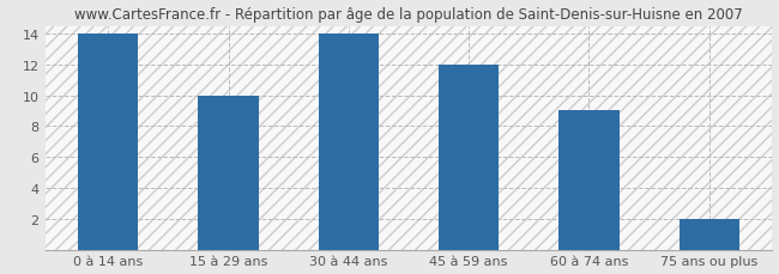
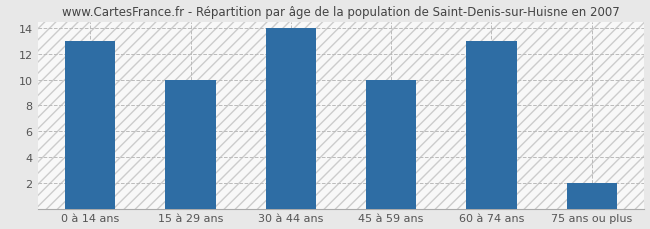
0 à 14 ans: 14 -> 13
45 à 59 ans: 12 -> 10
60 à 74 ans: 9 -> 13
